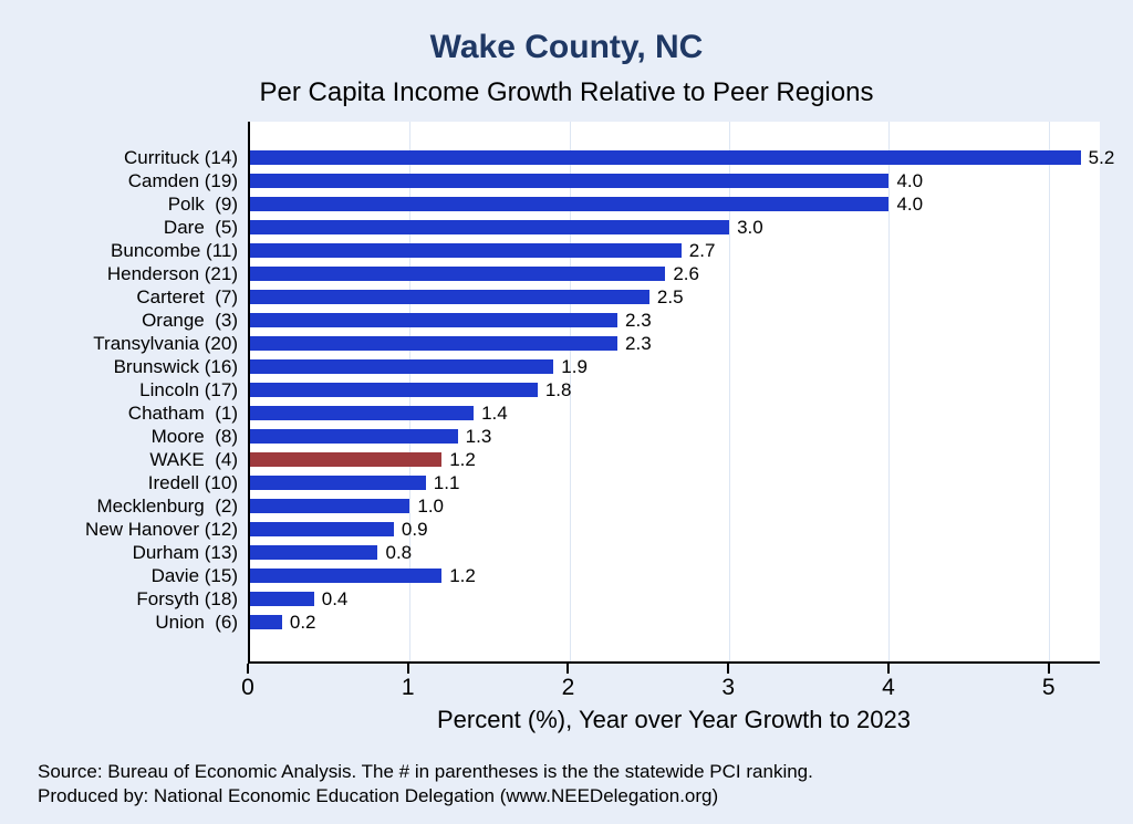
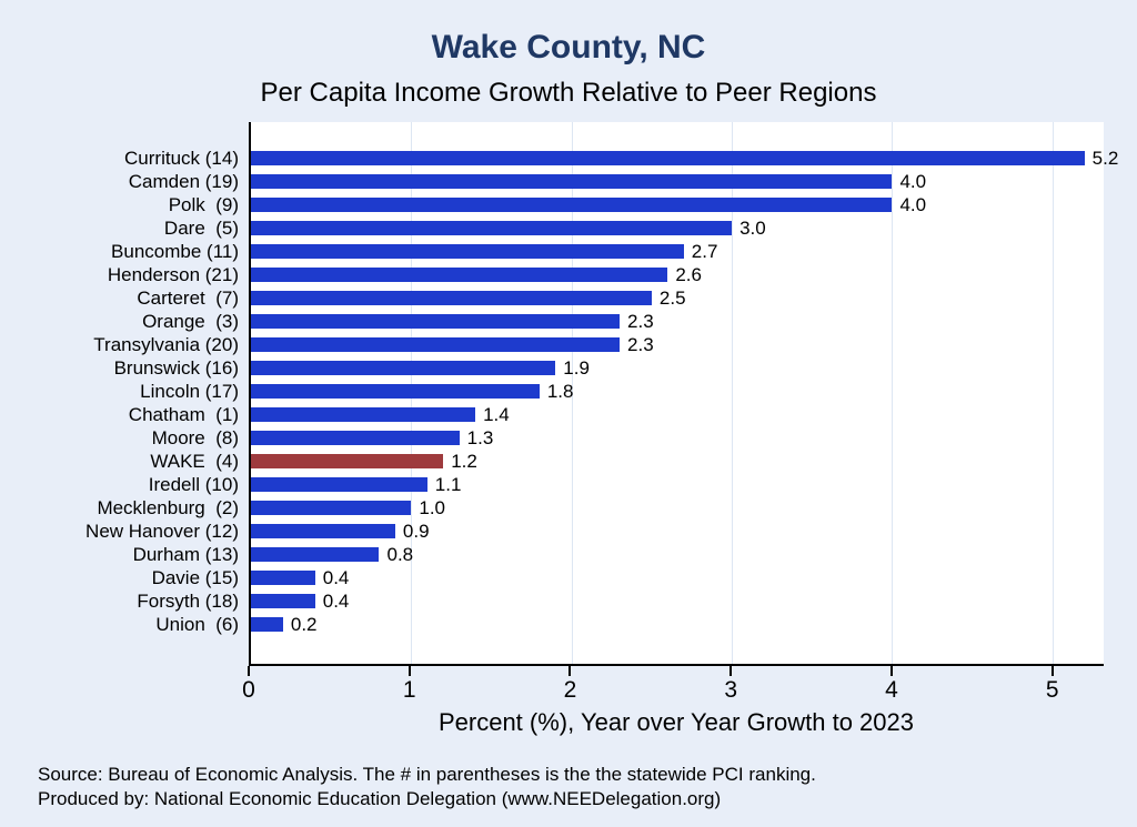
Davie (15): 1.2 -> 0.4
